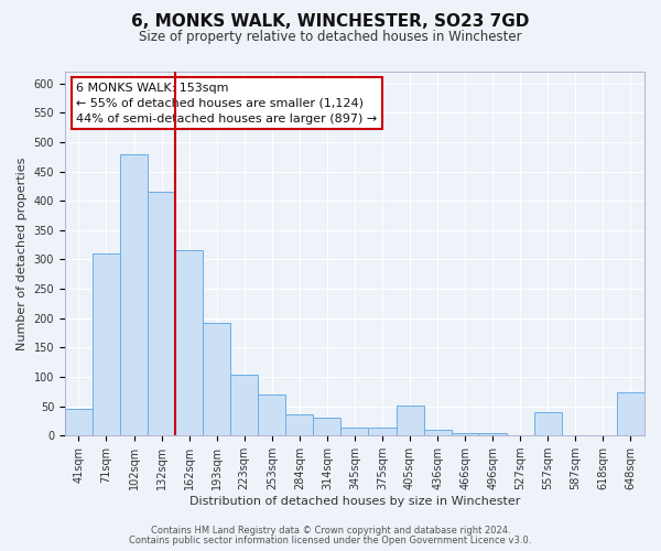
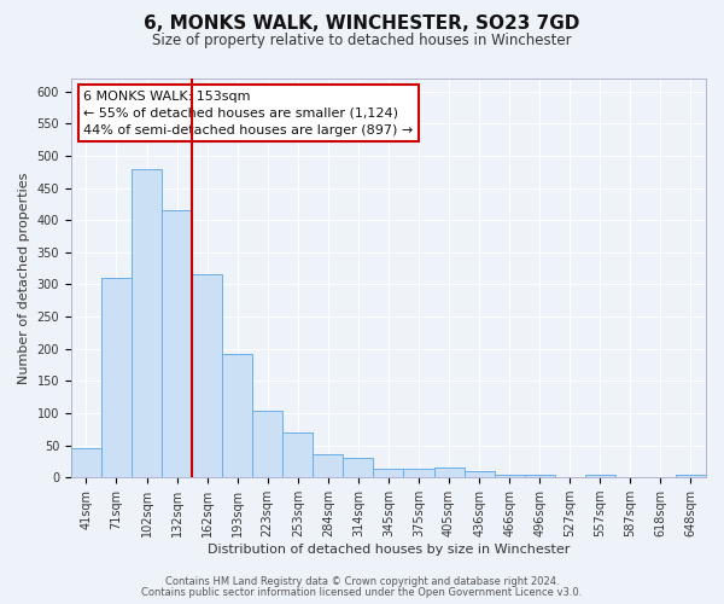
405sqm: 52 -> 15
557sqm: 40 -> 5
648sqm: 74 -> 5
